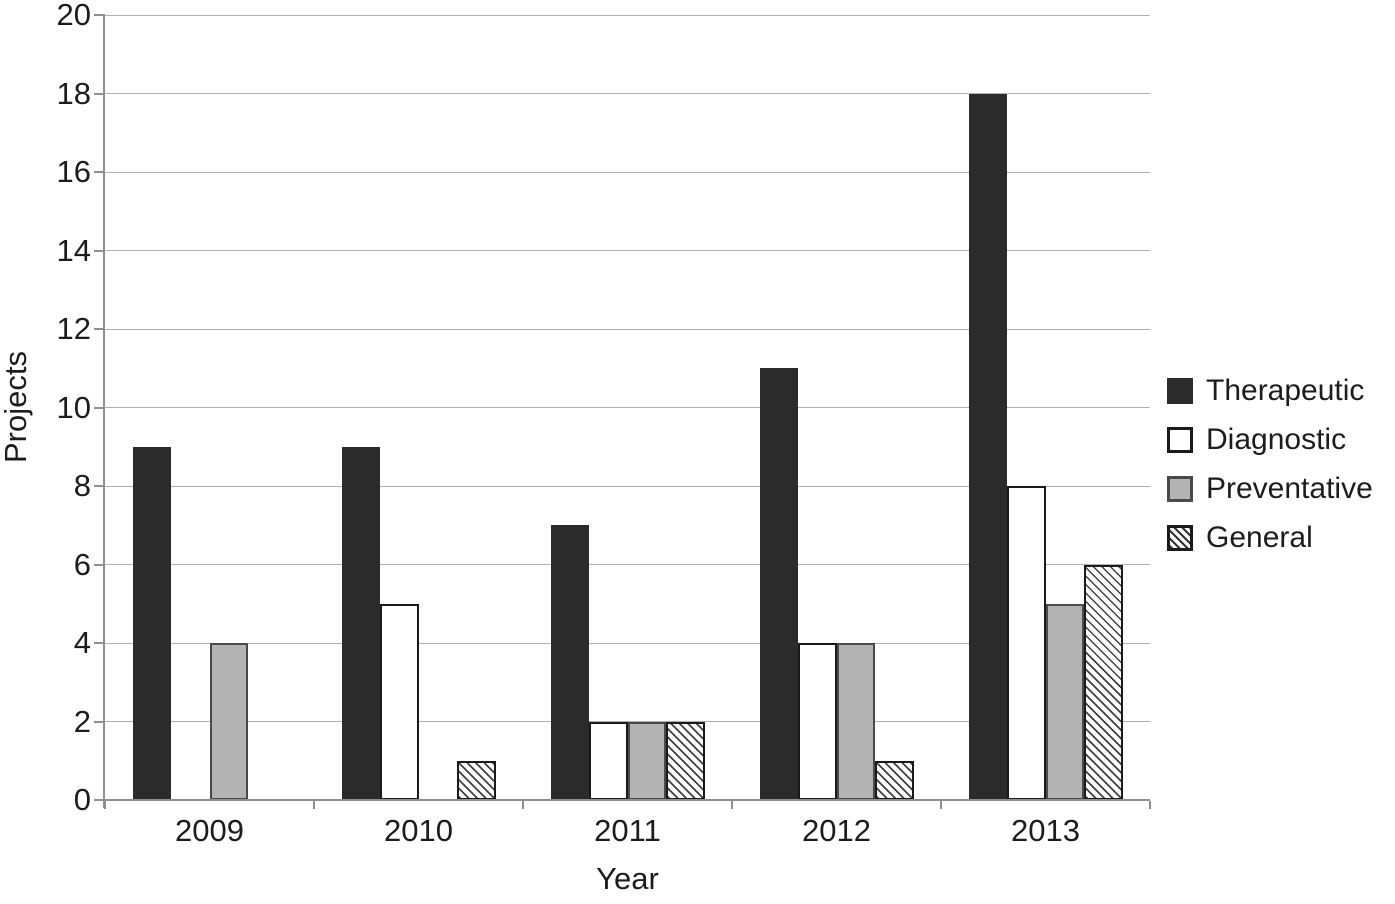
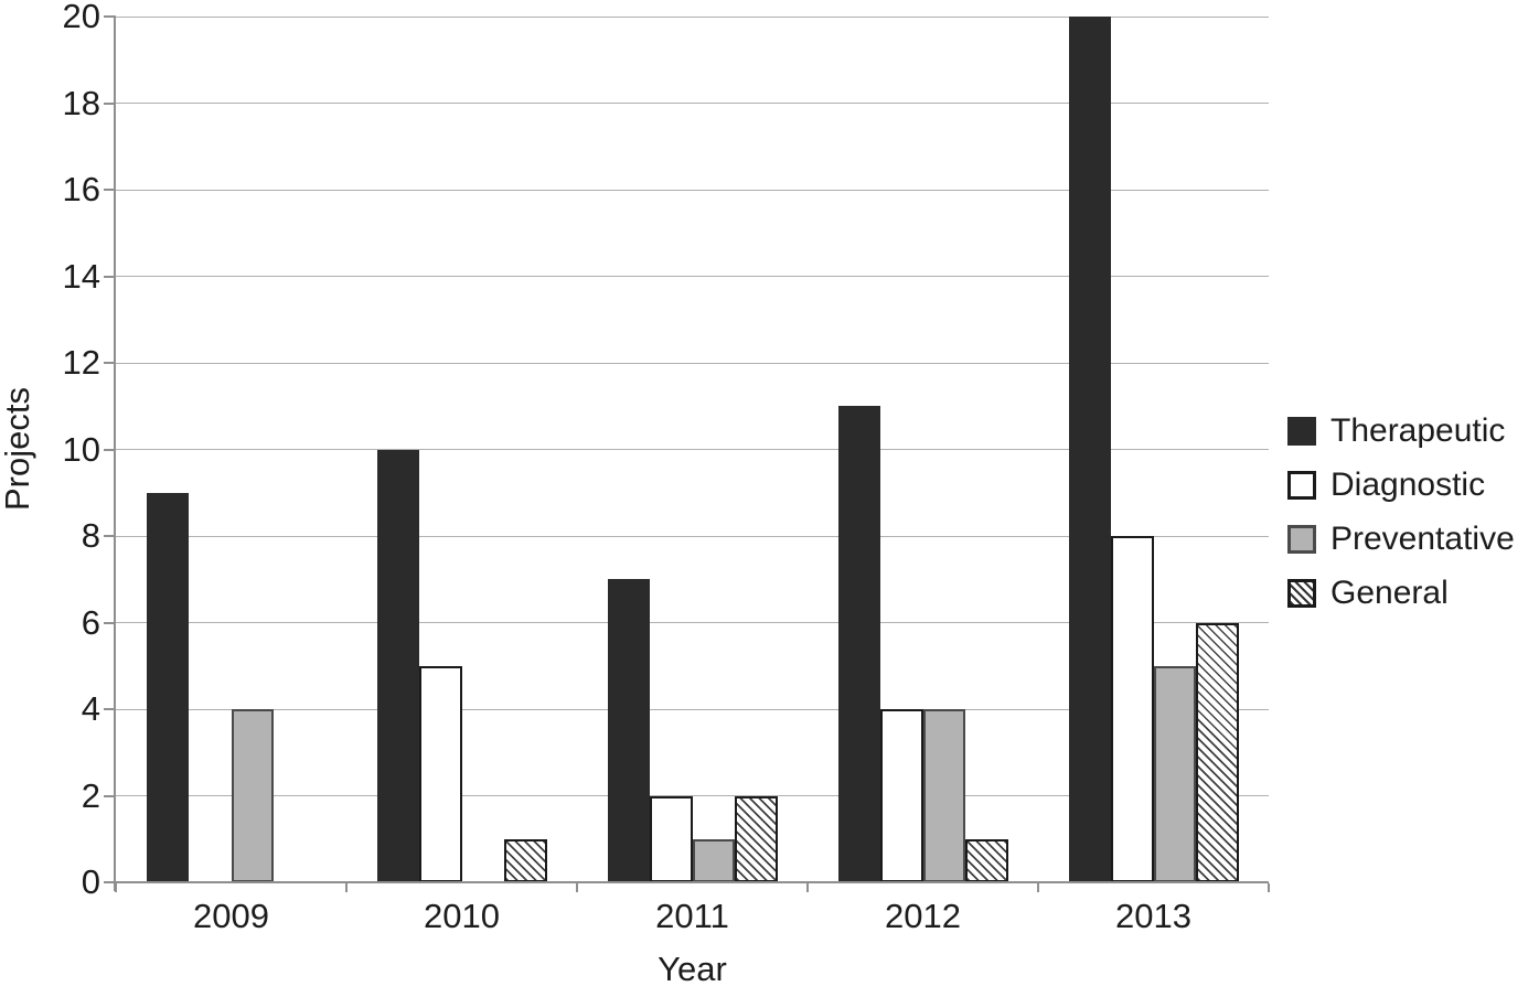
Therapeutic/2010: 9 -> 10
Preventative/2011: 2 -> 1
Therapeutic/2013: 18 -> 20
